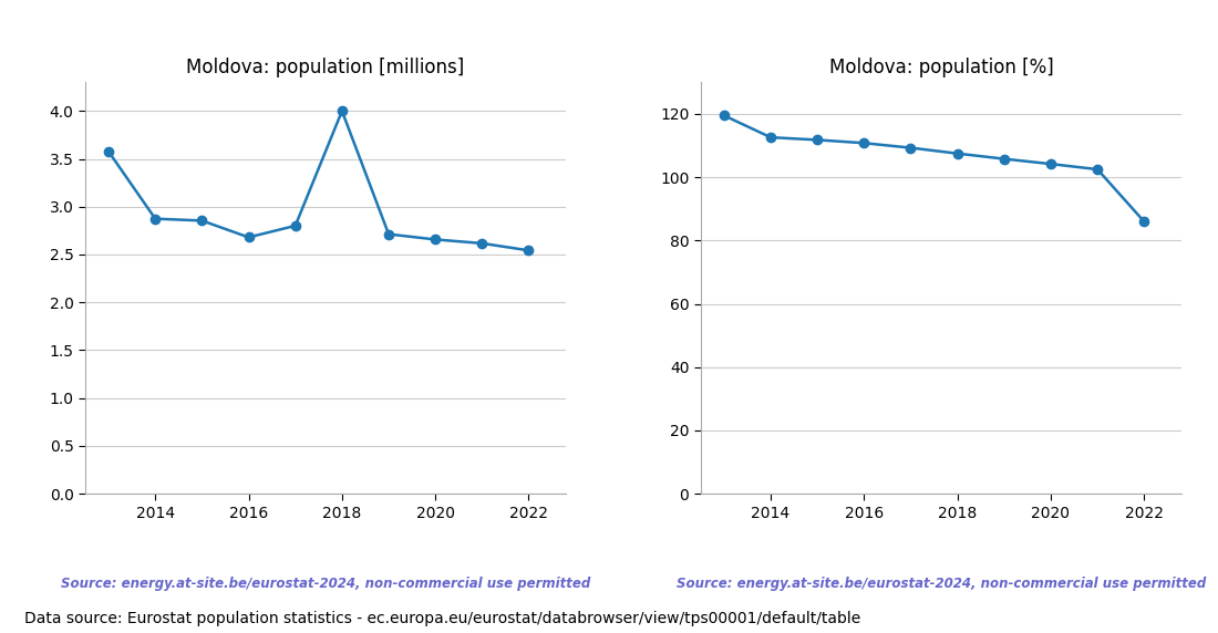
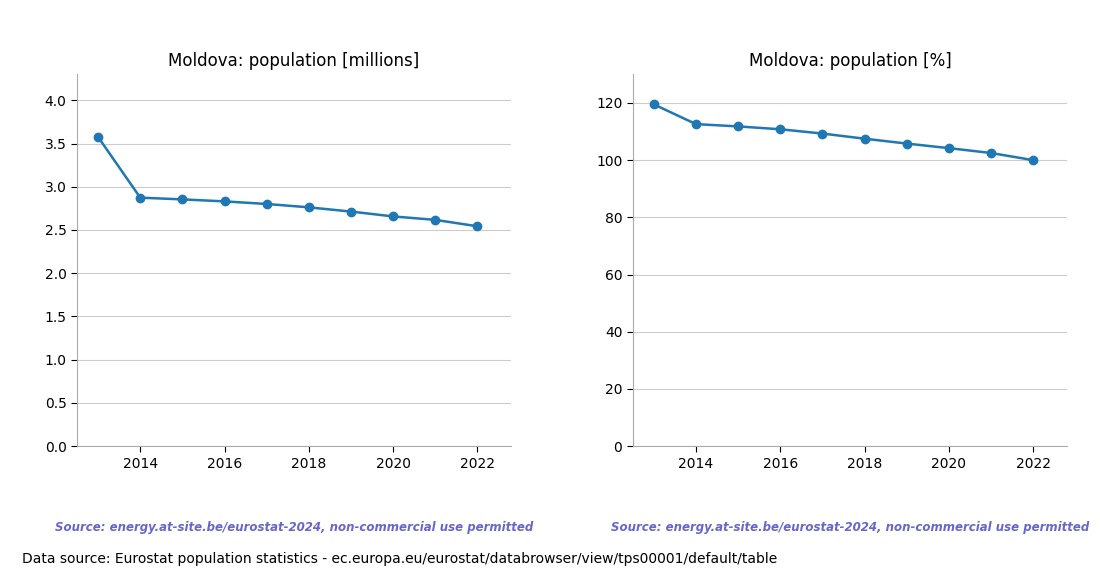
Moldova: population [millions]/2016: 2.68 -> 2.83
Moldova: population [millions]/2018: 4.00 -> 2.76
Moldova: population [%]/2022: 86.0 -> 100.0
